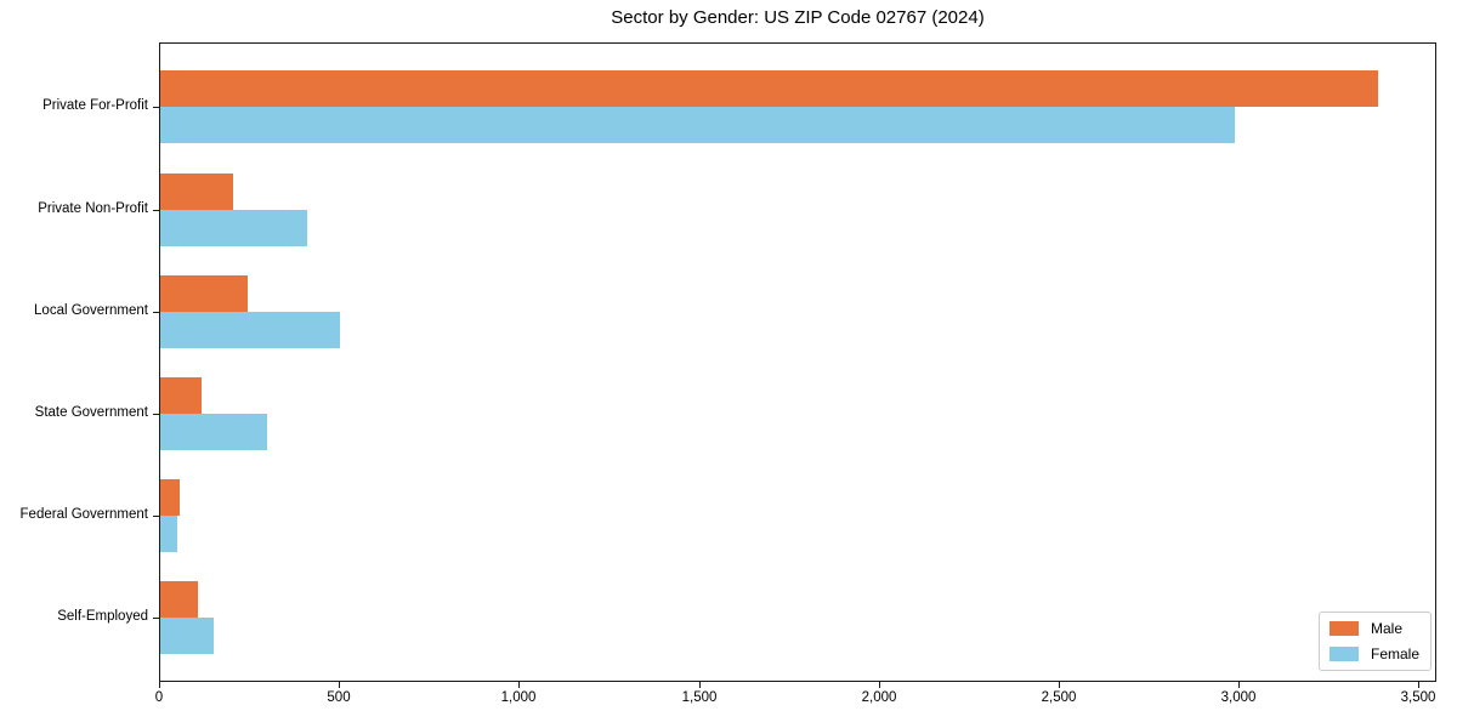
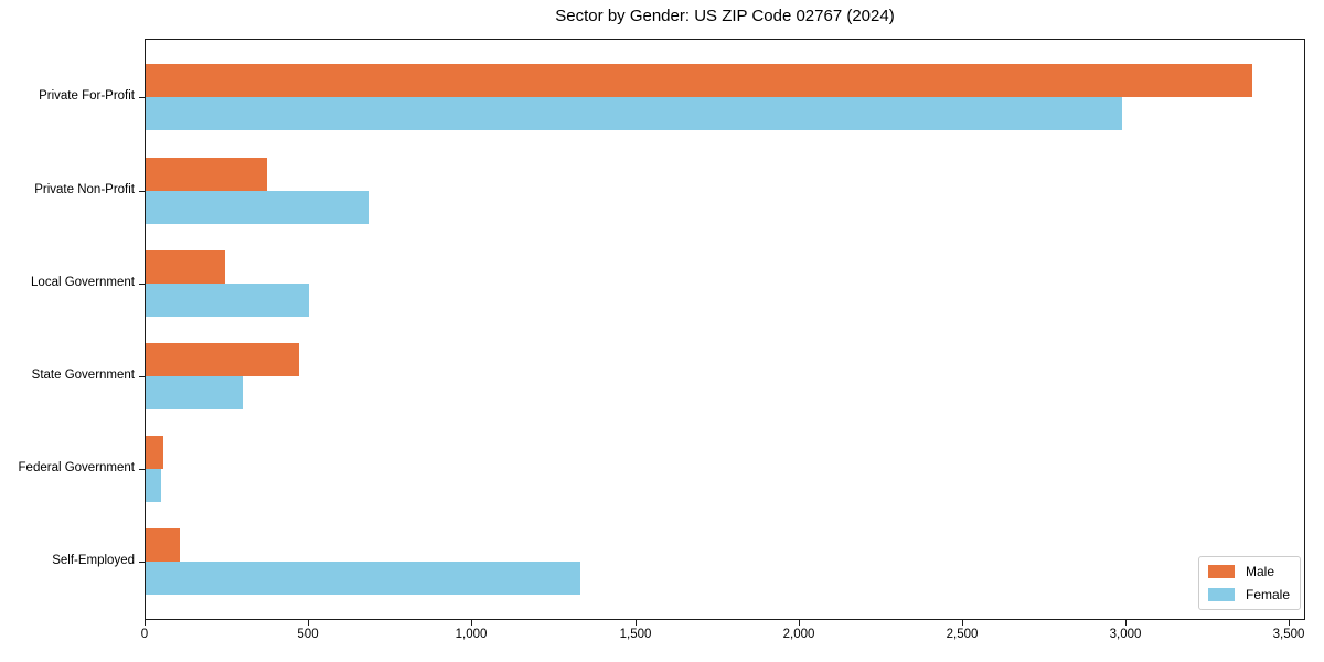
Male/Private Non-Profit: 200 -> 370
Female/Private Non-Profit: 410 -> 680
Male/State Government: 110 -> 470
Female/Self-Employed: 150 -> 1330
